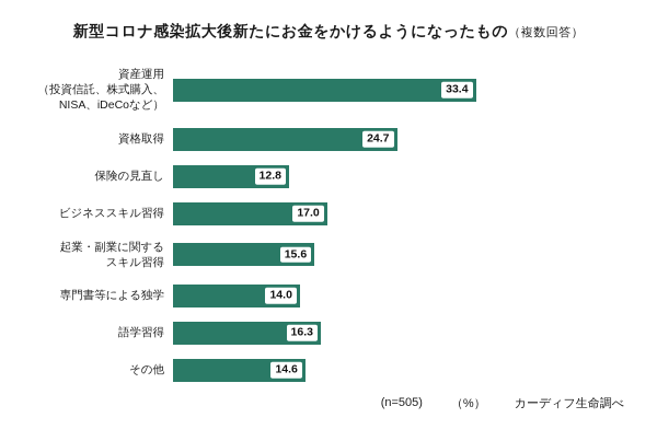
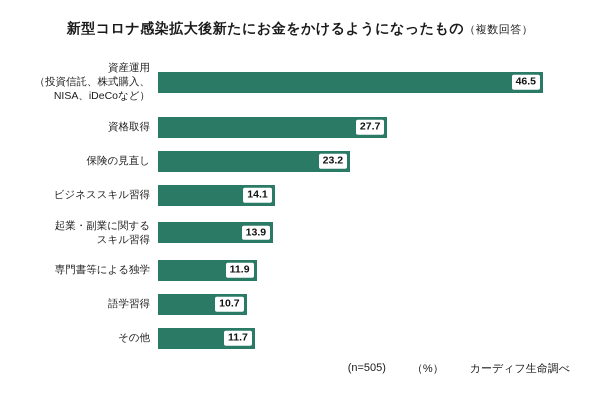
資産運用 （投資信託、株式購入、 NISA、iDeCoなど）: 33.4 -> 46.5
資格取得: 24.7 -> 27.7
保険の見直し: 12.8 -> 23.2
ビジネススキル習得: 17.0 -> 14.1
起業・副業に関する スキル習得: 15.6 -> 13.9
専門書等による独学: 14.0 -> 11.9
語学習得: 16.3 -> 10.7
その他: 14.6 -> 11.7
